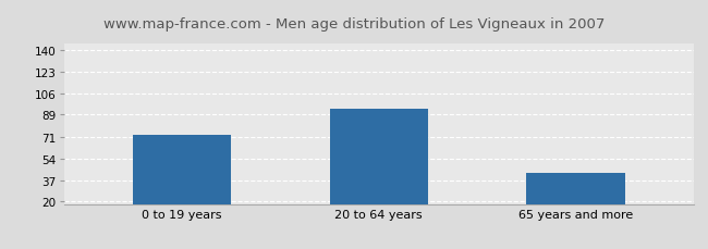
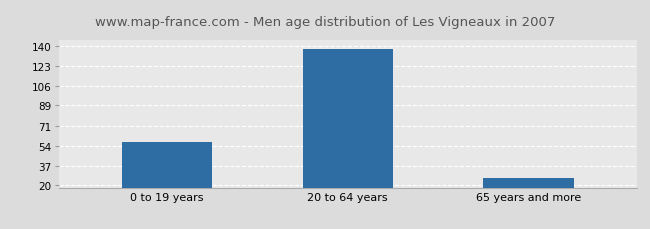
0 to 19 years: 73 -> 57
20 to 64 years: 94 -> 138
65 years and more: 43 -> 26
